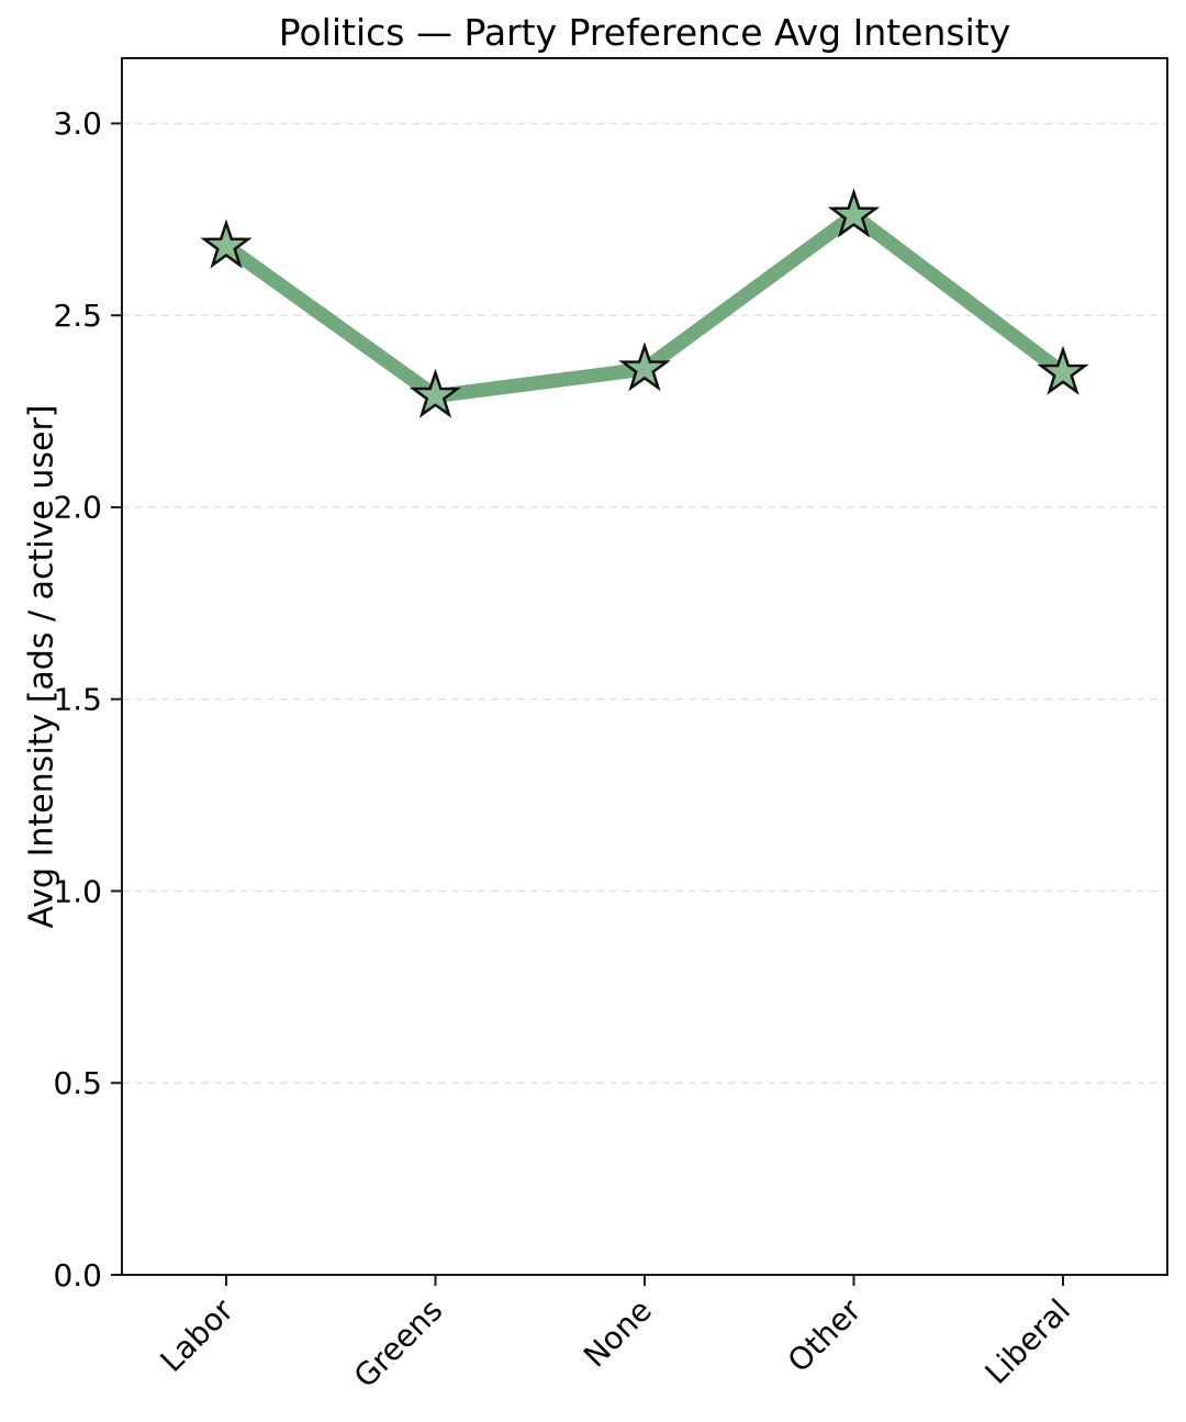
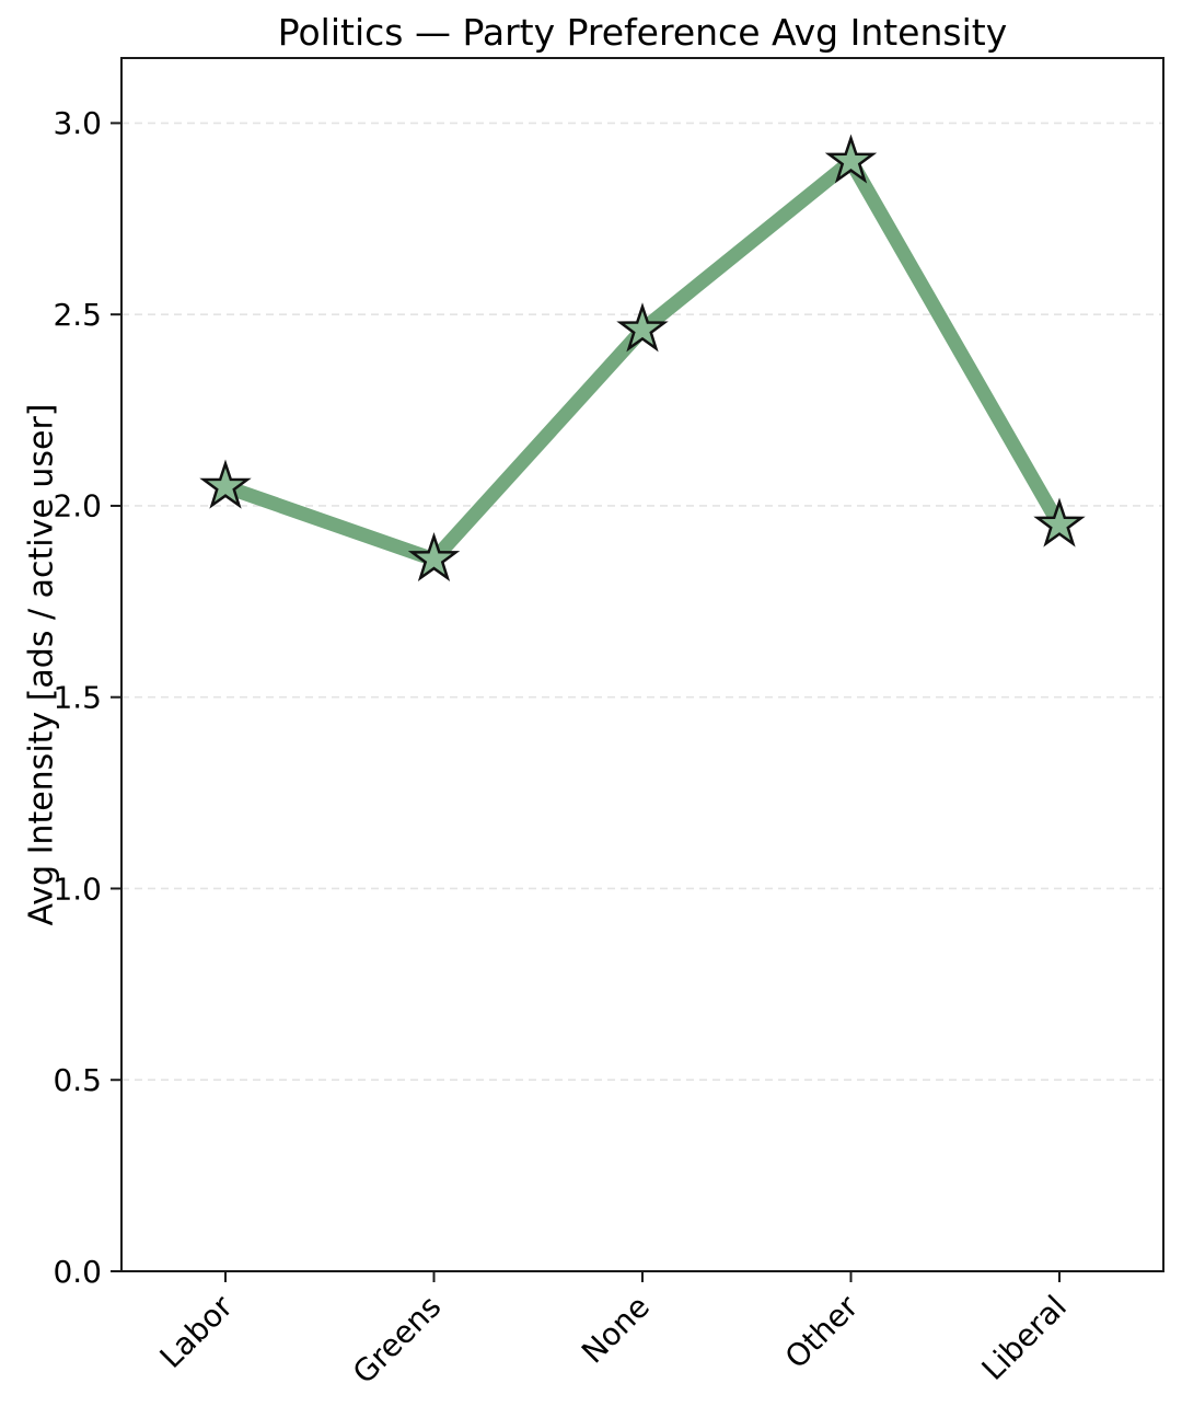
Labor: 2.68 -> 2.05
Greens: 2.29 -> 1.86
None: 2.36 -> 2.46
Other: 2.76 -> 2.90
Liberal: 2.35 -> 1.95
